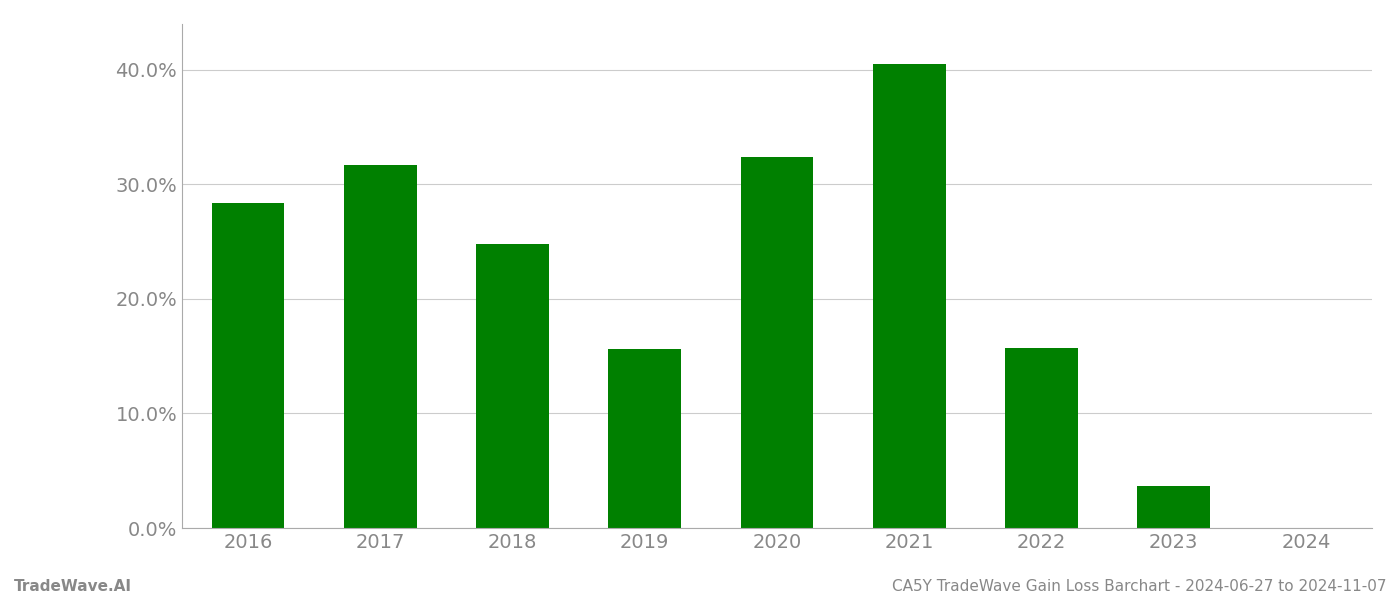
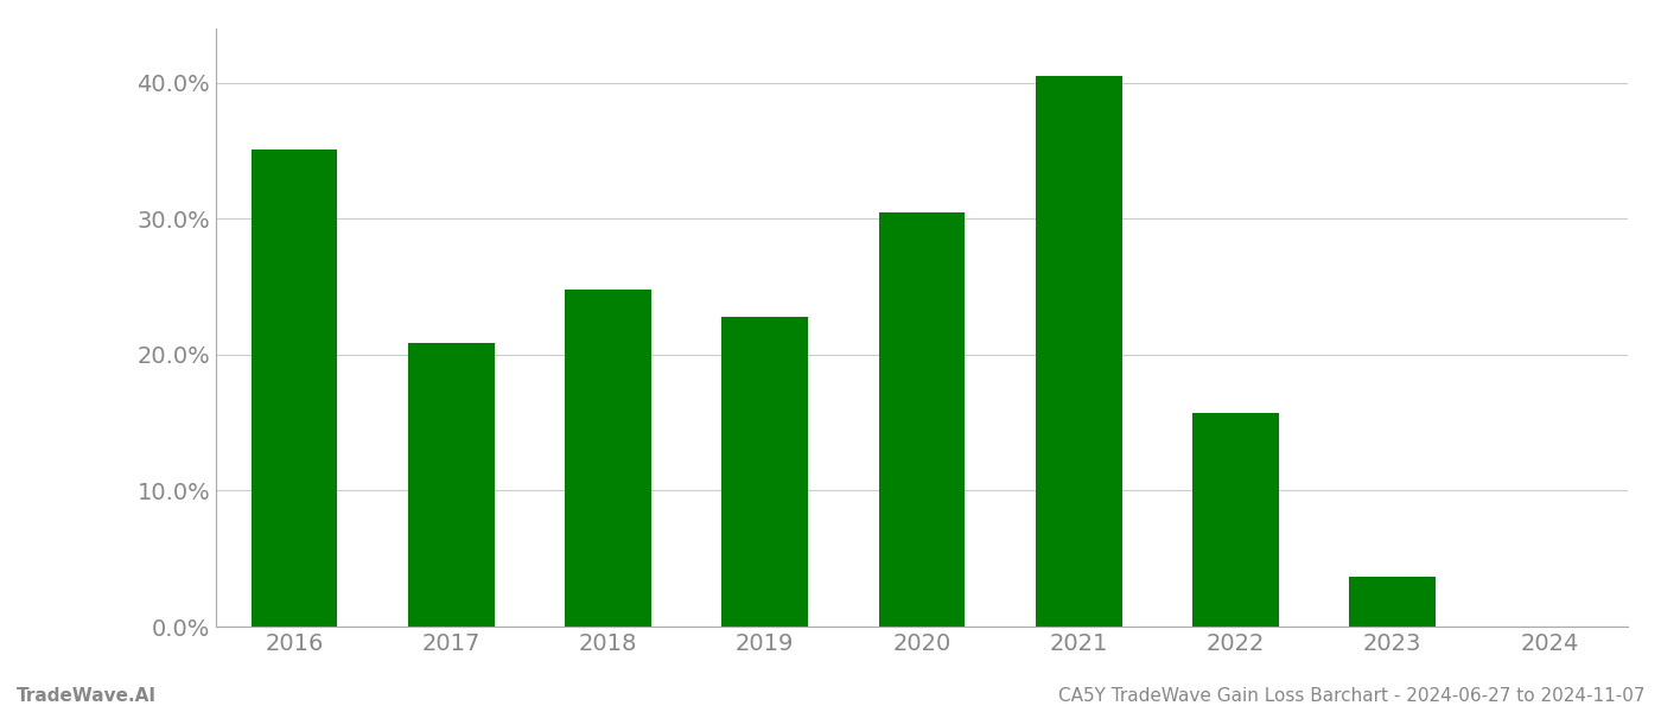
2016: 28.4% -> 35.1%
2017: 31.7% -> 20.9%
2019: 15.6% -> 22.8%
2020: 32.4% -> 30.5%
